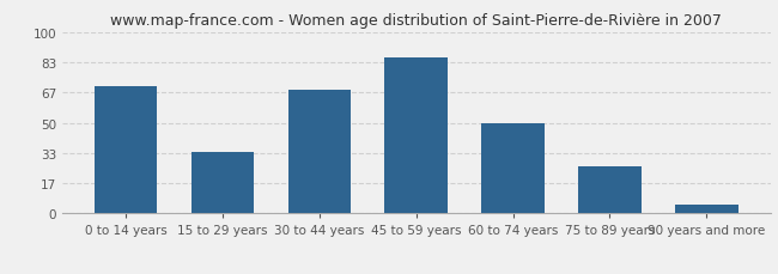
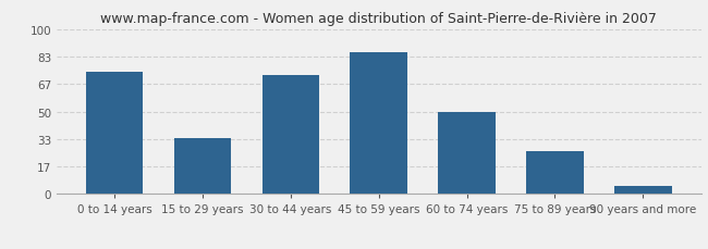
0 to 14 years: 70 -> 74
30 to 44 years: 68 -> 72
